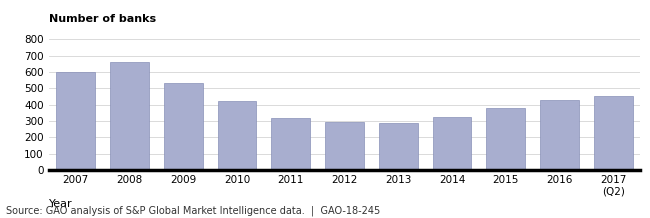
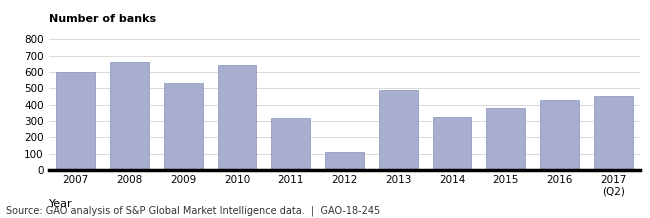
2010: 420 -> 640
2012: 300 -> 110
2013: 280 -> 490
